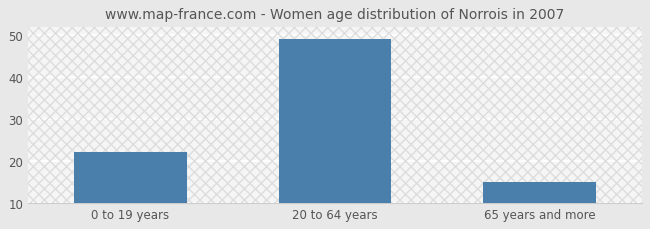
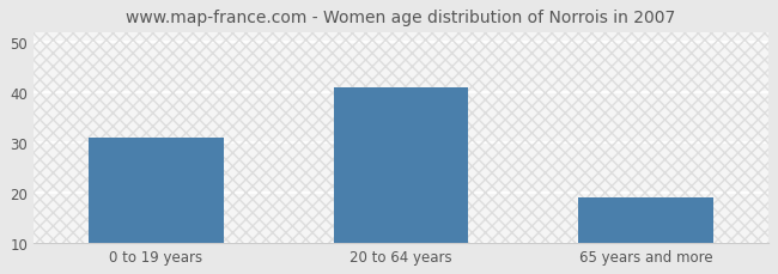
0 to 19 years: 22 -> 31
20 to 64 years: 49 -> 41
65 years and more: 15 -> 19
